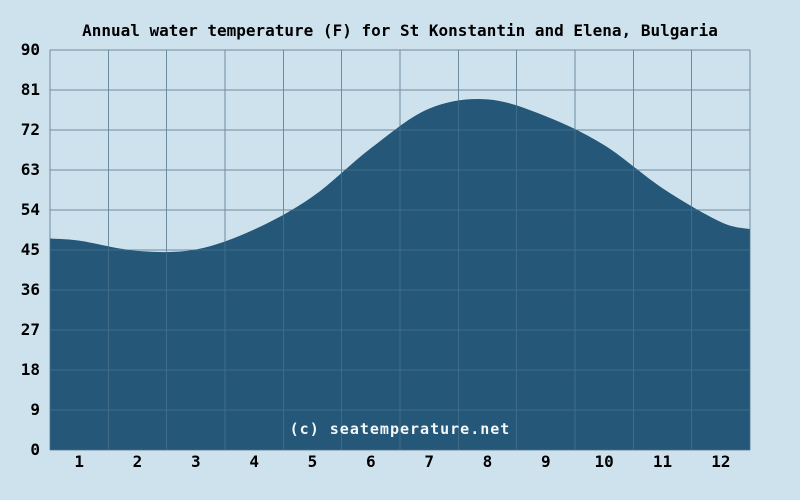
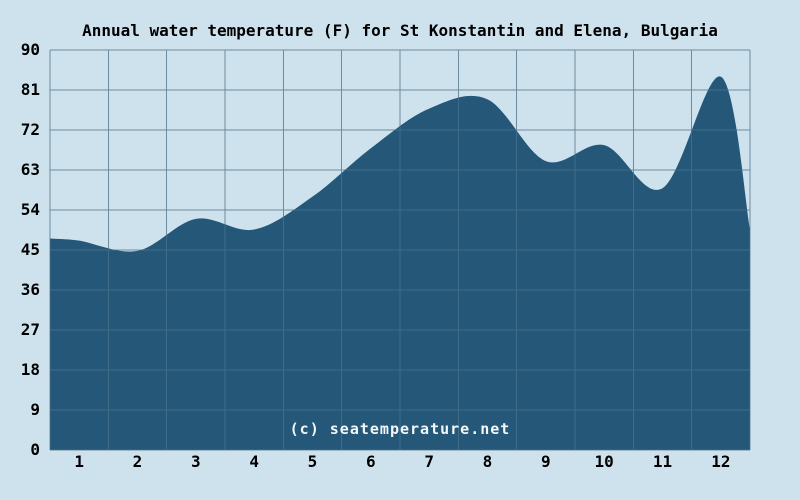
3: 45 -> 52
9: 75 -> 65
12: 51 -> 84
